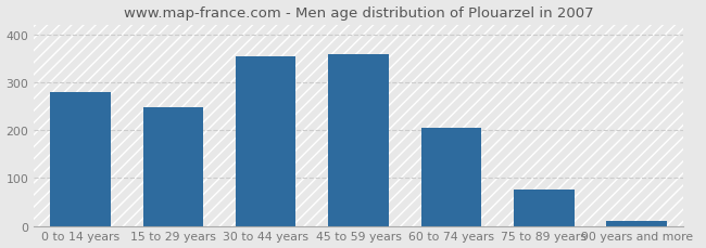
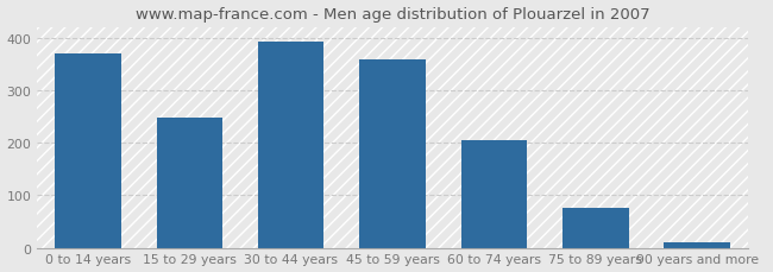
0 to 14 years: 280 -> 370
30 to 44 years: 355 -> 393
